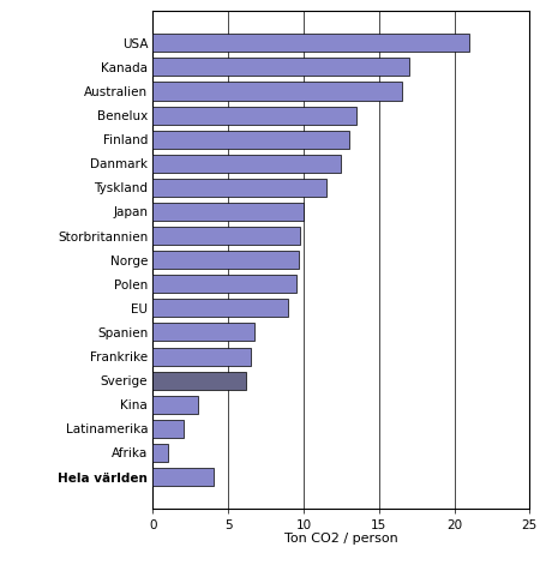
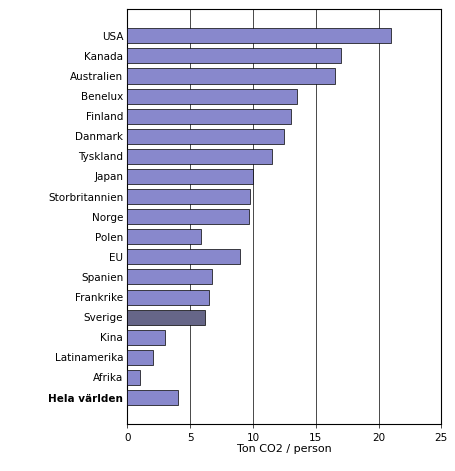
Polen: 9.5 -> 5.9
